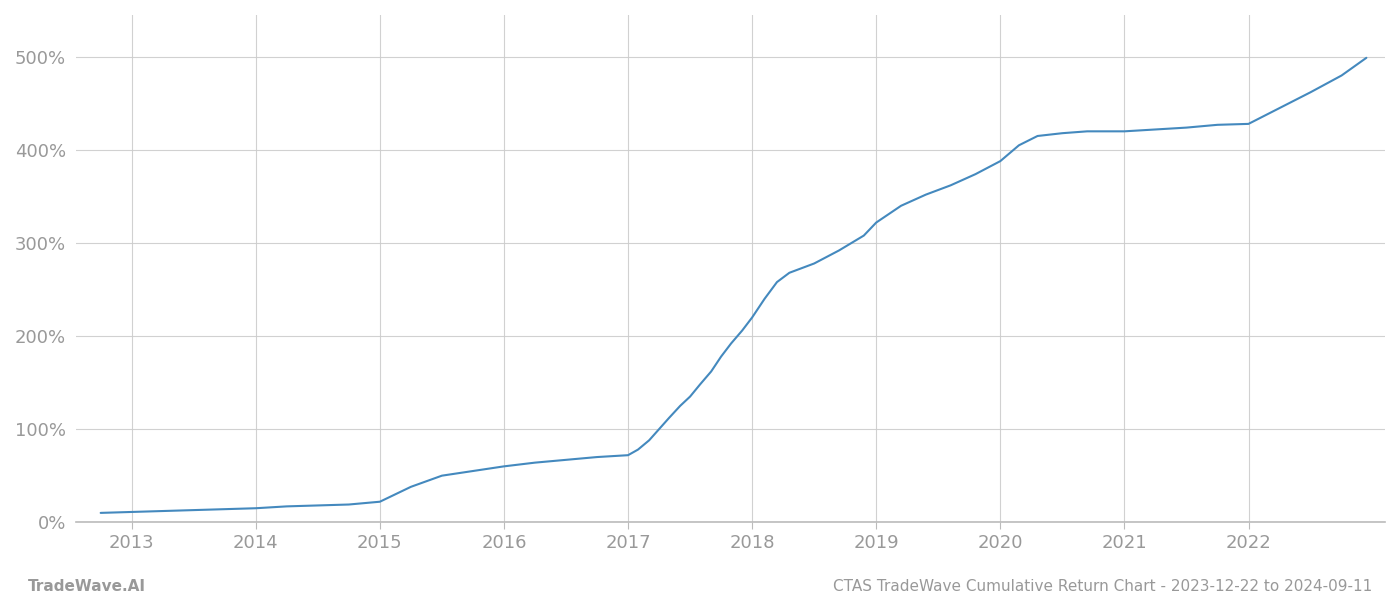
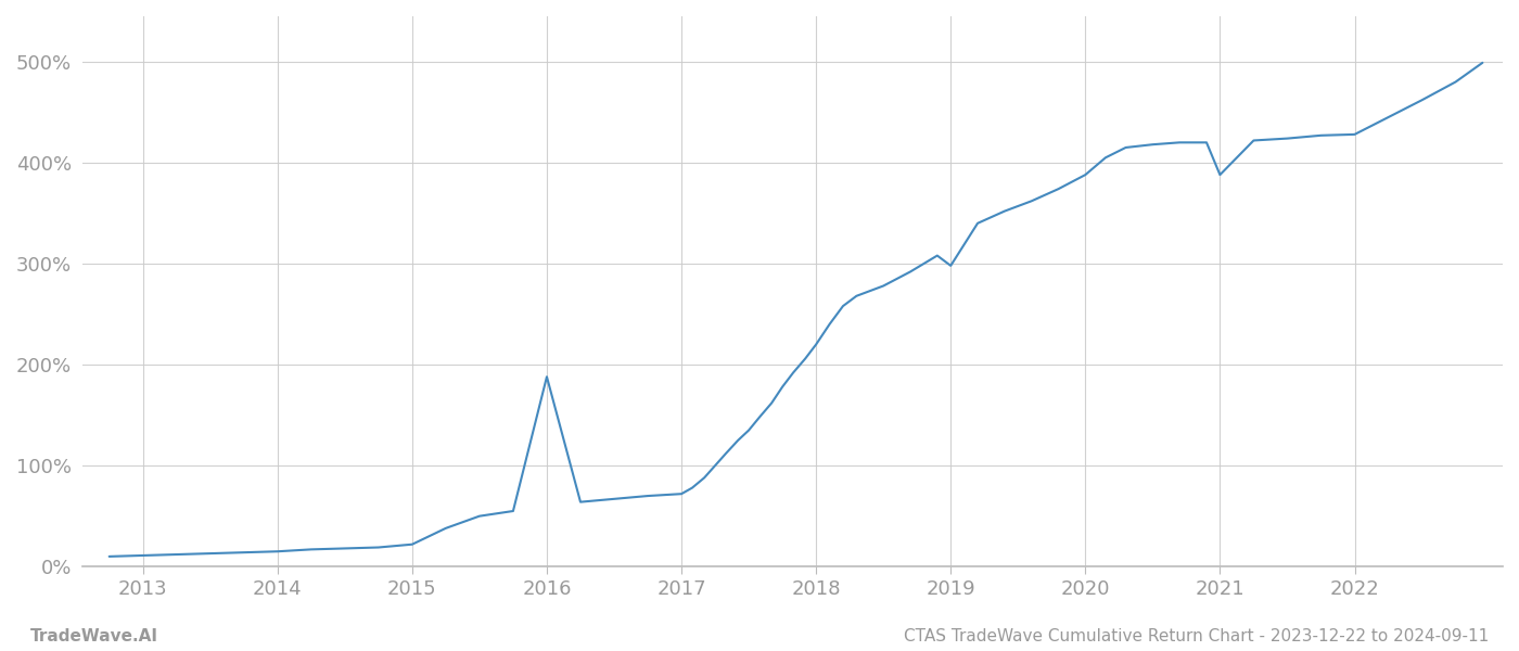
2016: 60% -> 188%
2019: 322% -> 298%
2021: 420% -> 388%
